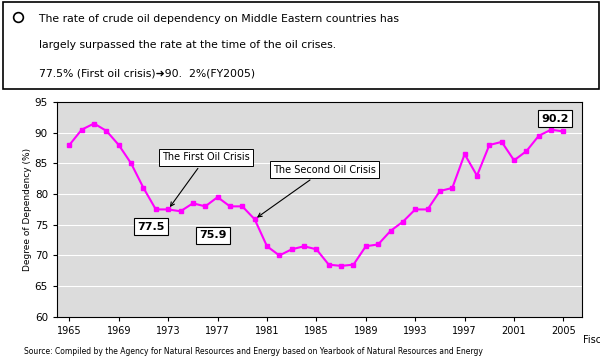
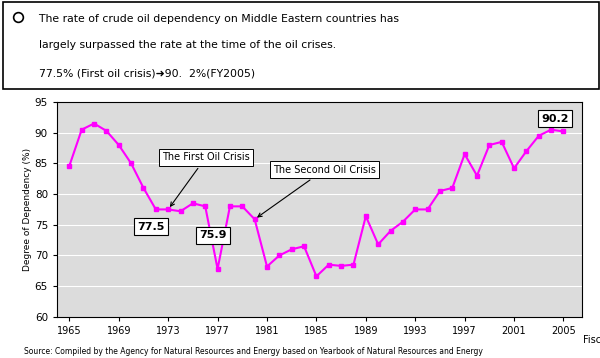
1965: 88.0 -> 84.6
1977: 79.5 -> 67.8
1981: 71.5 -> 68.2
1985: 71.0 -> 66.6
1989: 71.5 -> 76.4
2001: 85.5 -> 84.2
